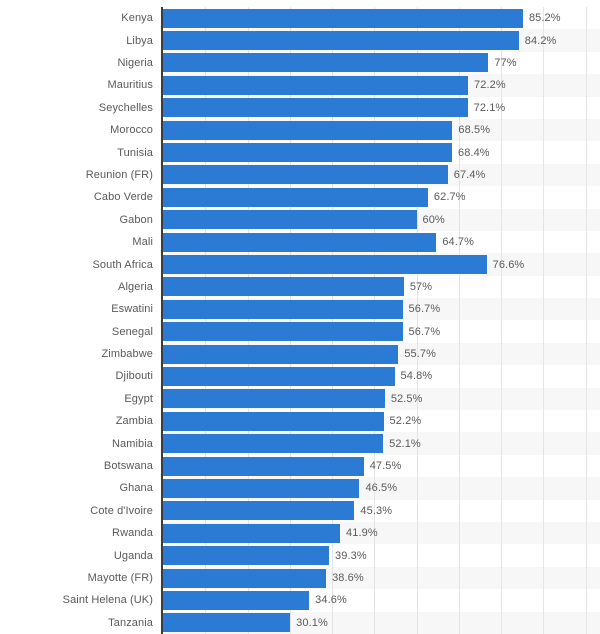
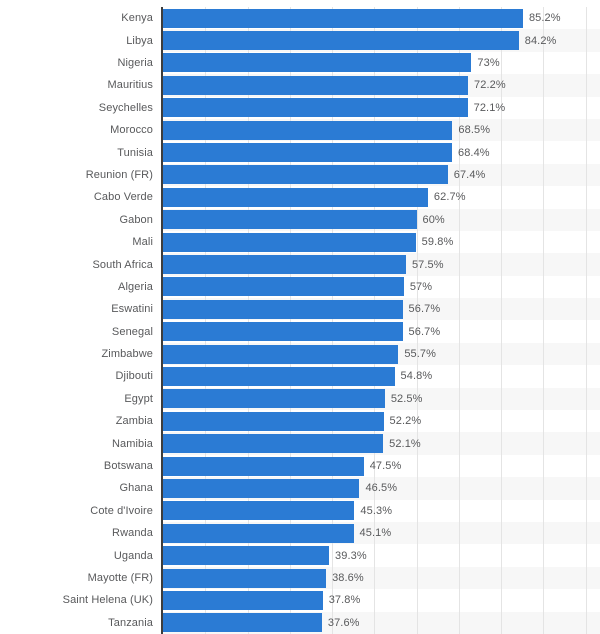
Nigeria: 77% -> 73%
Mali: 64.7% -> 59.8%
South Africa: 76.6% -> 57.5%
Rwanda: 41.9% -> 45.1%
Saint Helena (UK): 34.6% -> 37.8%
Tanzania: 30.1% -> 37.6%
